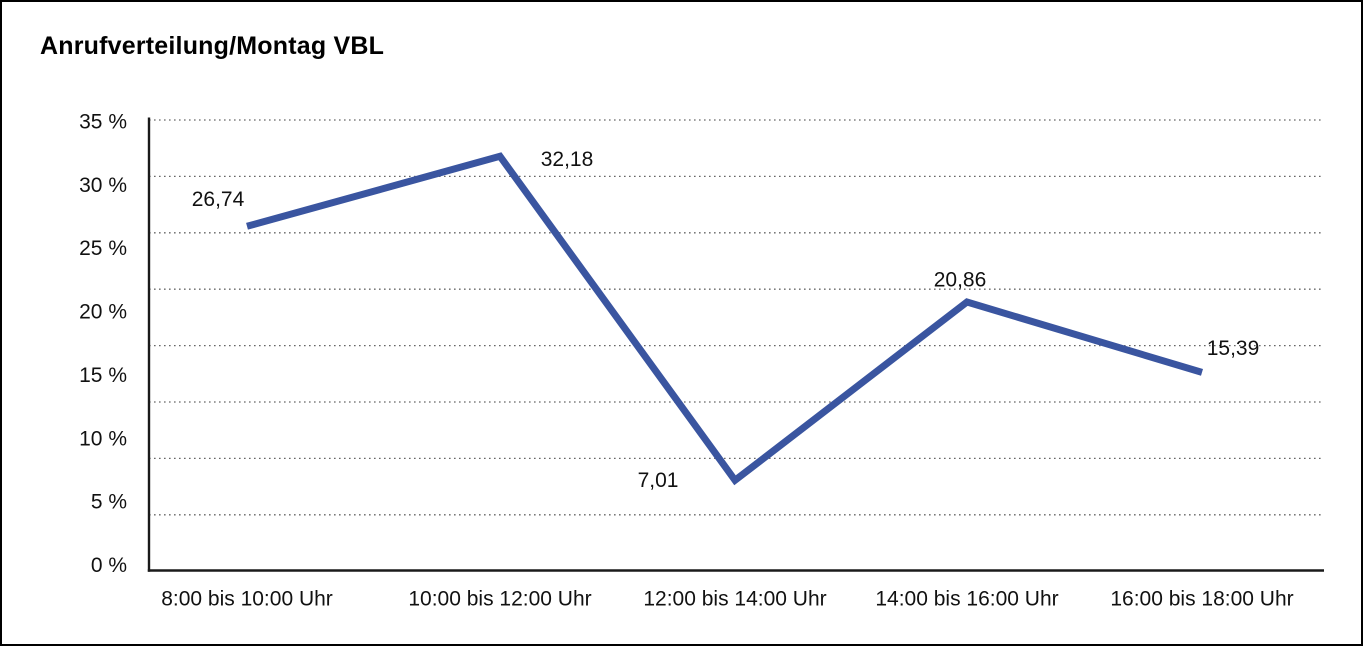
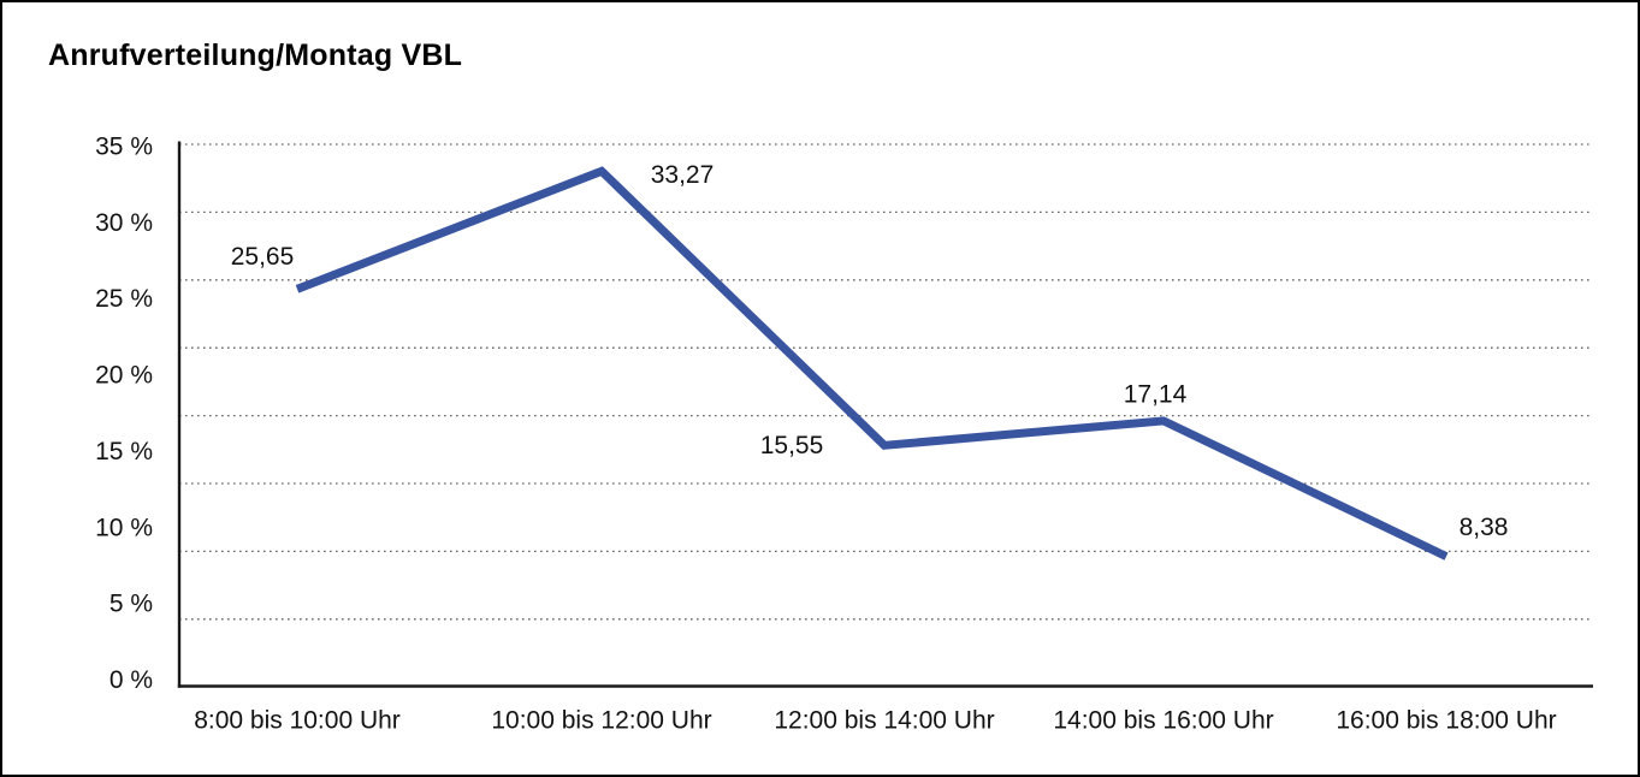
8:00 bis 10:00 Uhr: 26,74 -> 25,65
10:00 bis 12:00 Uhr: 32,18 -> 33,27
12:00 bis 14:00 Uhr: 7,01 -> 15,55
14:00 bis 16:00 Uhr: 20,86 -> 17,14
16:00 bis 18:00 Uhr: 15,39 -> 8,38
